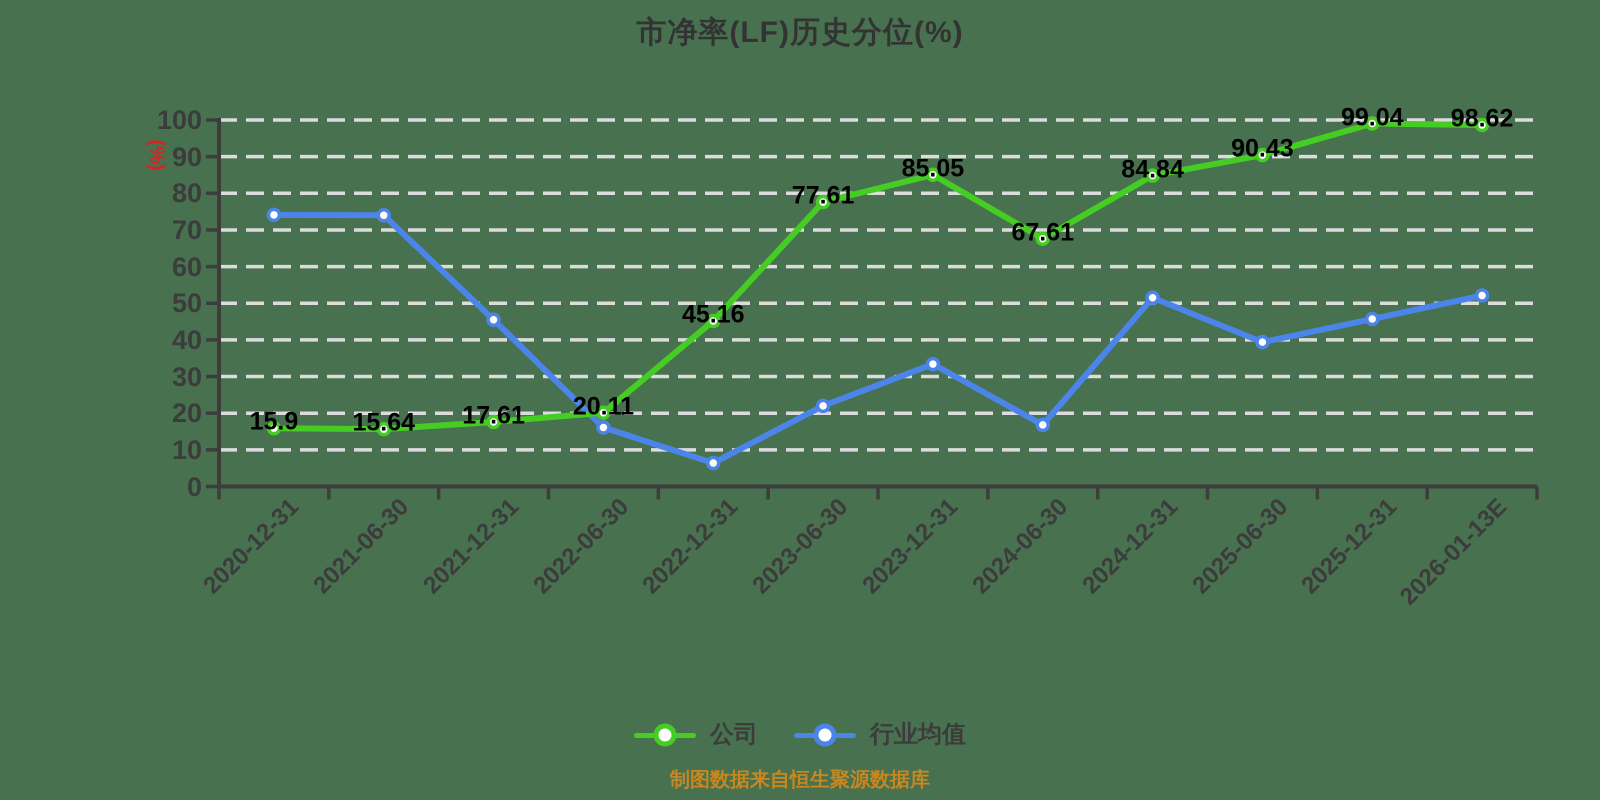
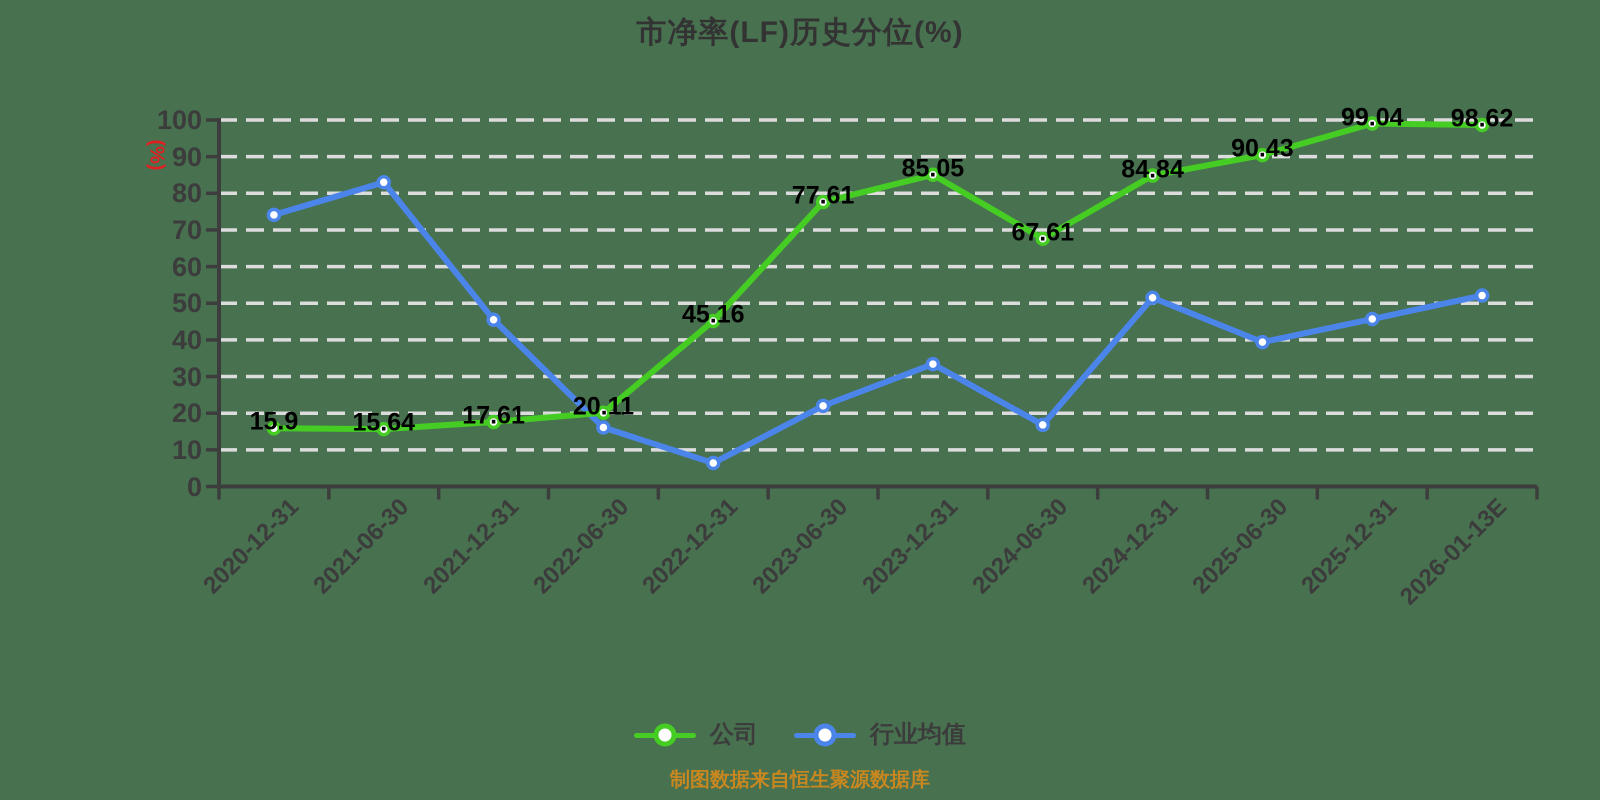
行业均值/2021-06-30: 74 -> 83
